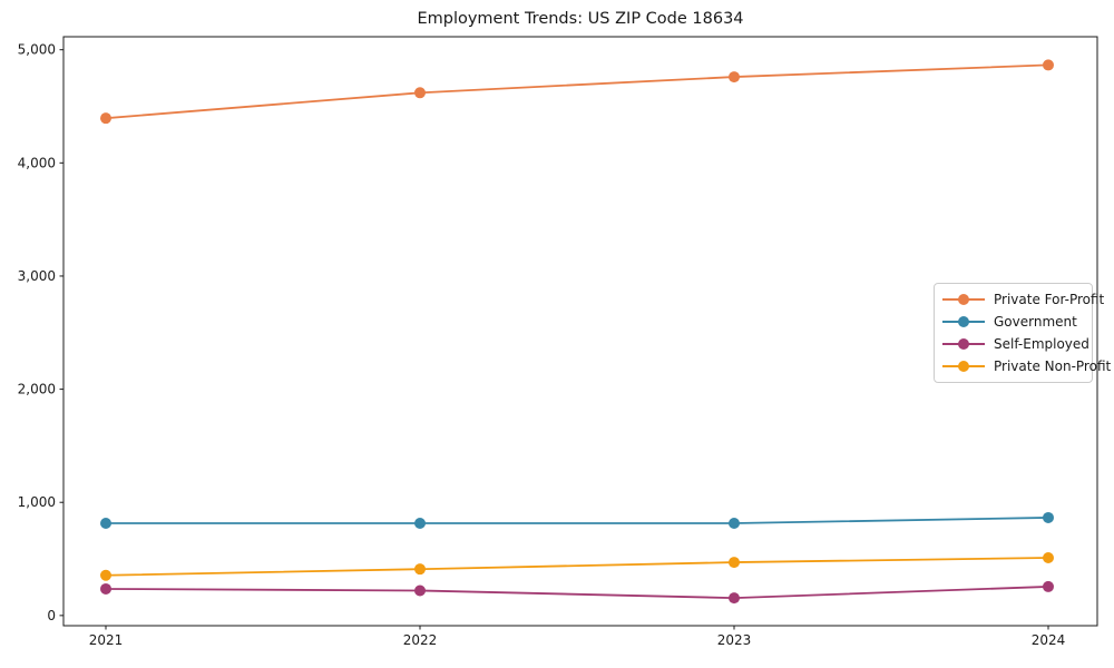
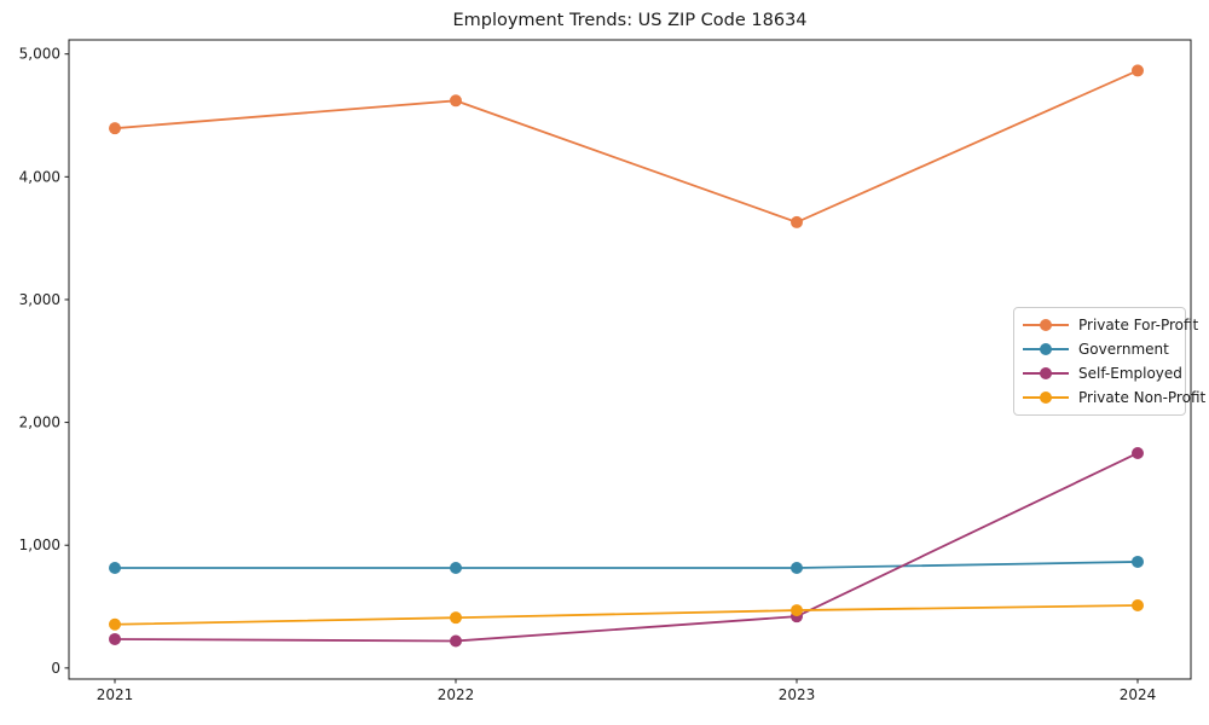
Private For-Profit/2023: 4760 -> 3630
Self-Employed/2023: 160 -> 420
Self-Employed/2024: 260 -> 1750
